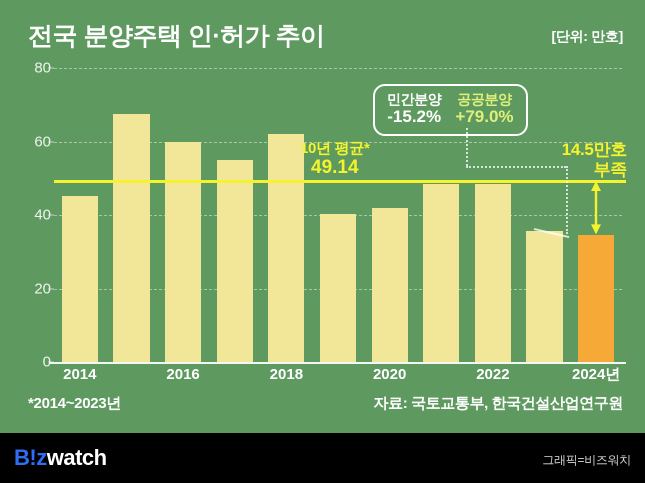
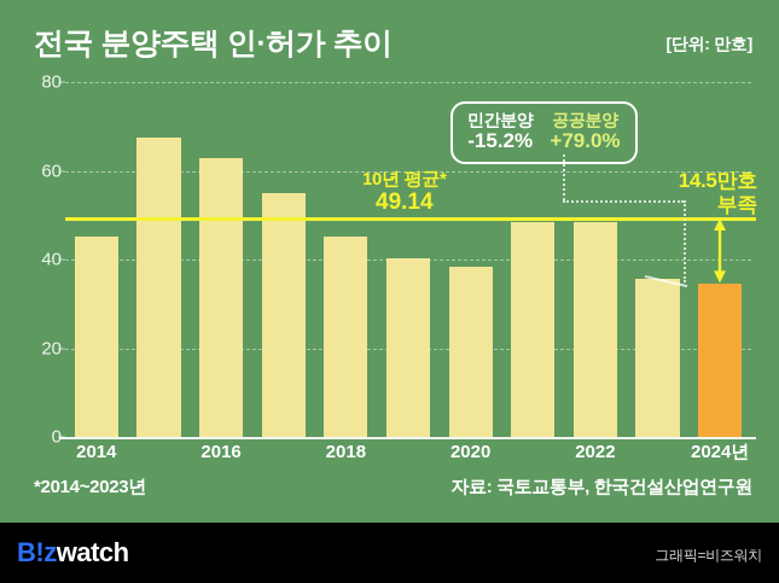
2016: 60 -> 63
2018: 62 -> 45
2020: 42 -> 38
